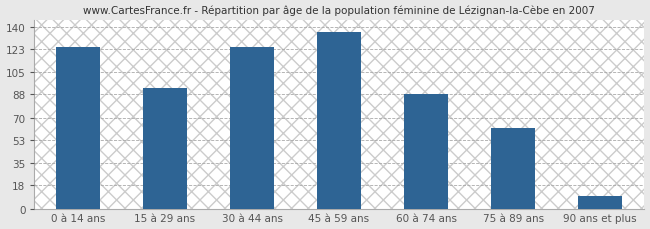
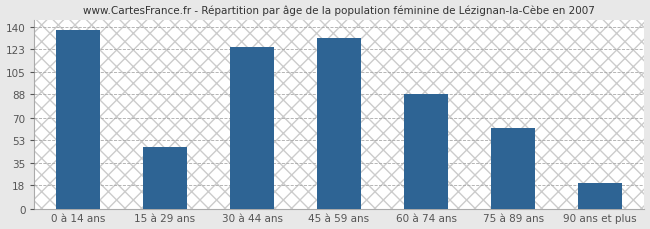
0 à 14 ans: 124 -> 137
15 à 29 ans: 93 -> 47
45 à 59 ans: 136 -> 131
90 ans et plus: 10 -> 20
